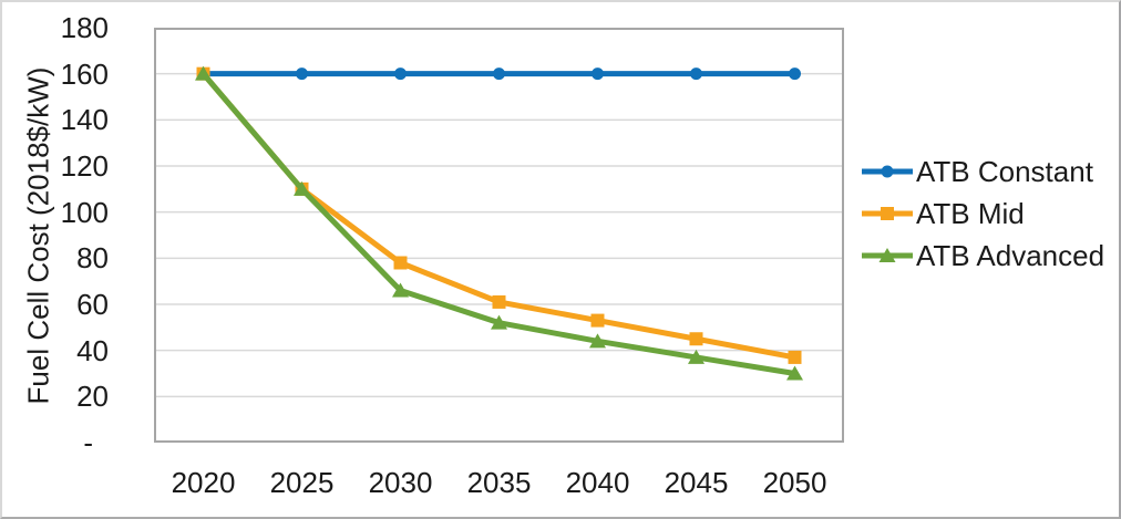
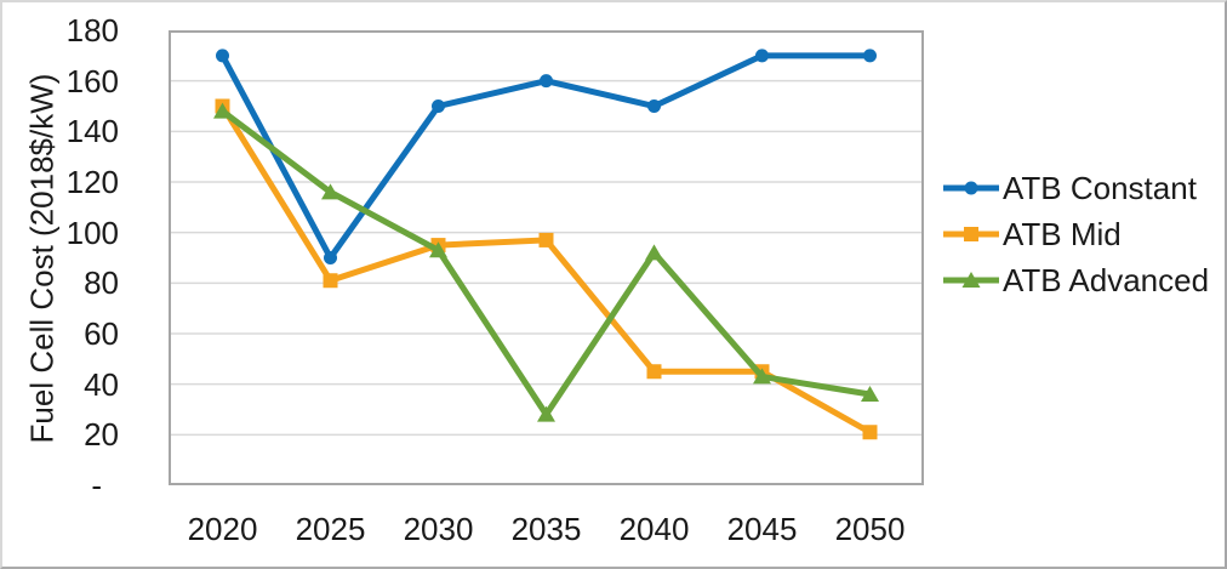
ATB Constant/2020: 160 -> 170
ATB Mid/2020: 160 -> 150
ATB Advanced/2020: 160 -> 148
ATB Constant/2025: 160 -> 90
ATB Mid/2025: 110 -> 81
ATB Advanced/2025: 110 -> 116
ATB Constant/2030: 160 -> 150
ATB Mid/2030: 78 -> 95
ATB Advanced/2030: 66 -> 93
ATB Mid/2035: 61 -> 97
ATB Advanced/2035: 52 -> 28
ATB Constant/2040: 160 -> 150
ATB Mid/2040: 53 -> 45
ATB Advanced/2040: 44 -> 92
ATB Constant/2045: 160 -> 170
ATB Advanced/2045: 37 -> 43
ATB Constant/2050: 160 -> 170
ATB Mid/2050: 37 -> 21
ATB Advanced/2050: 30 -> 36
